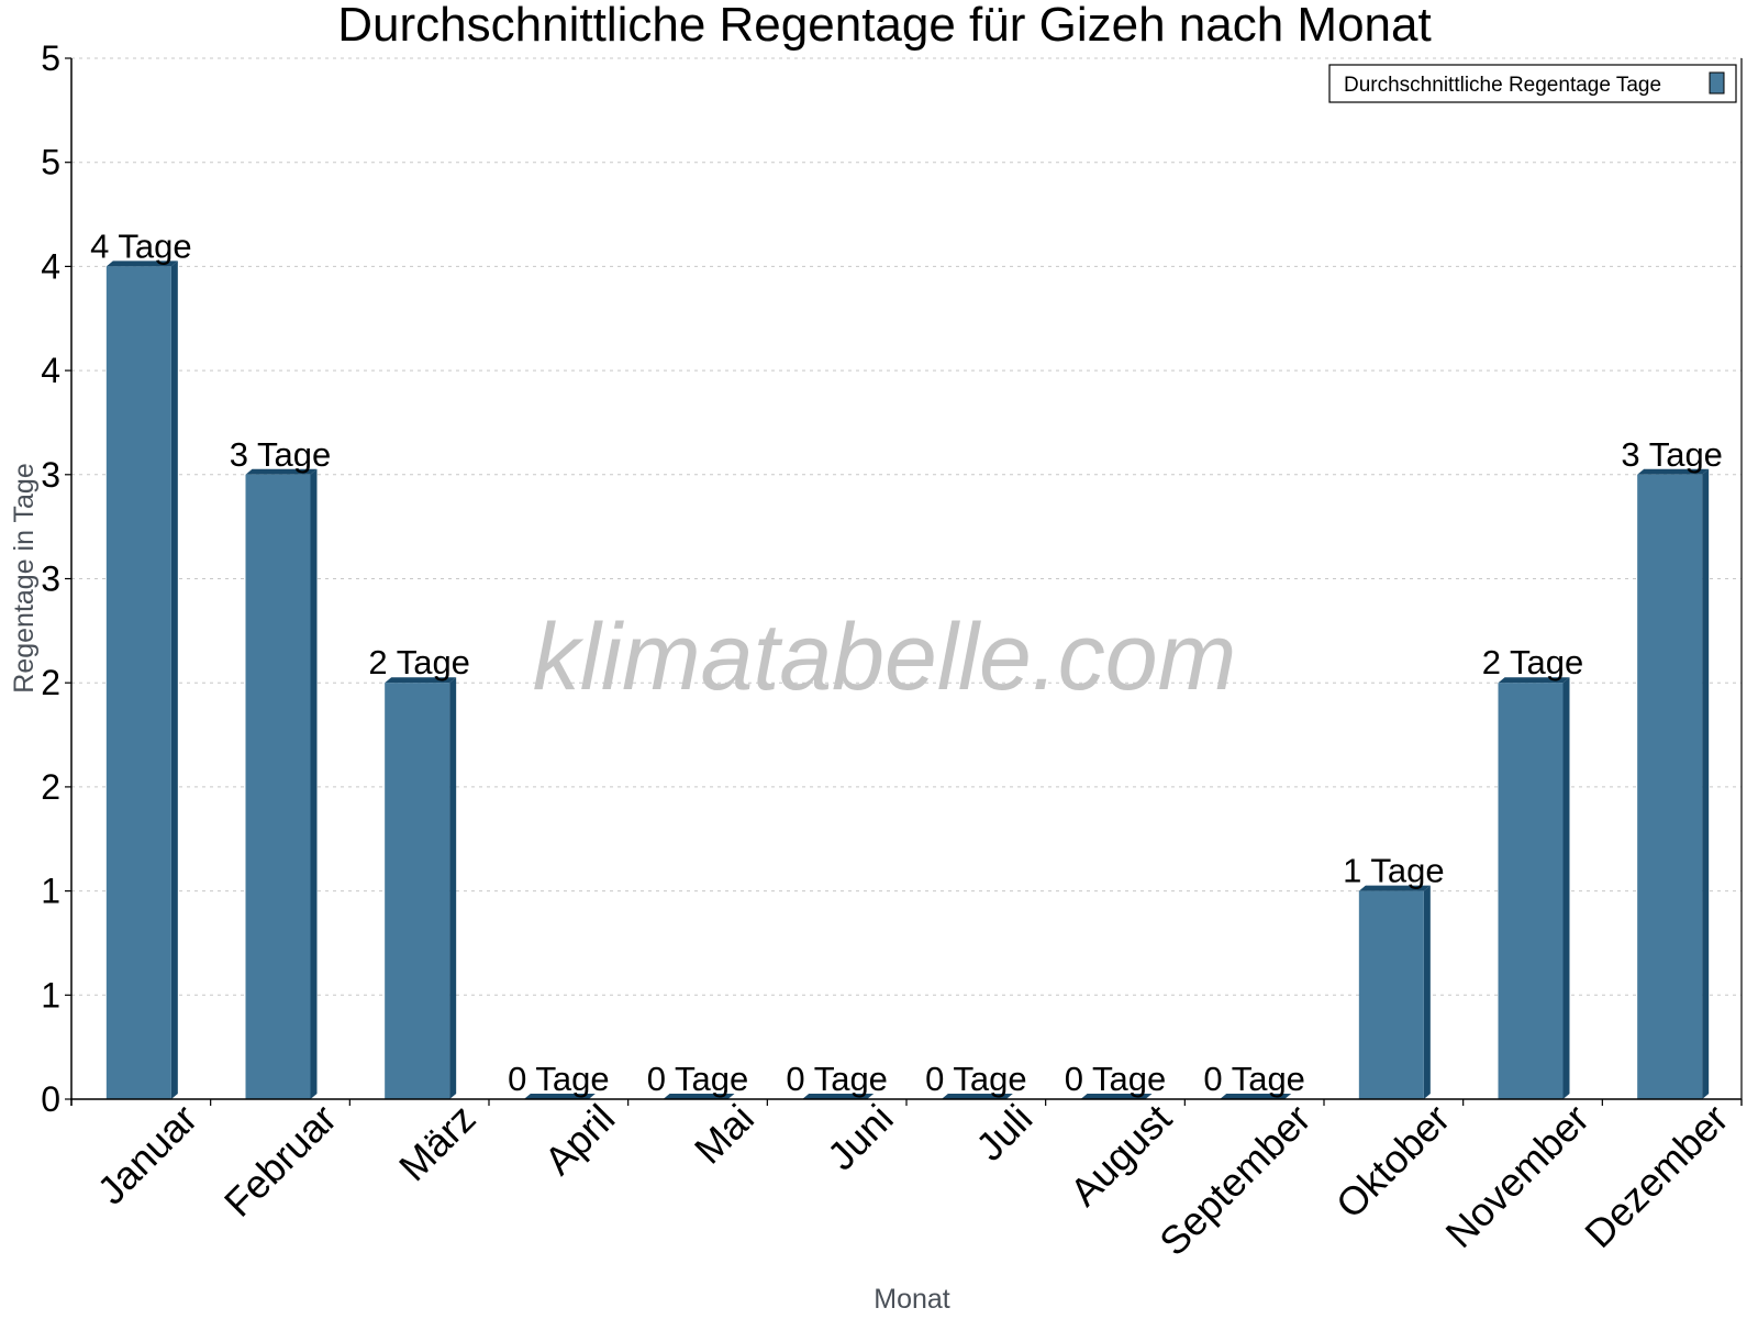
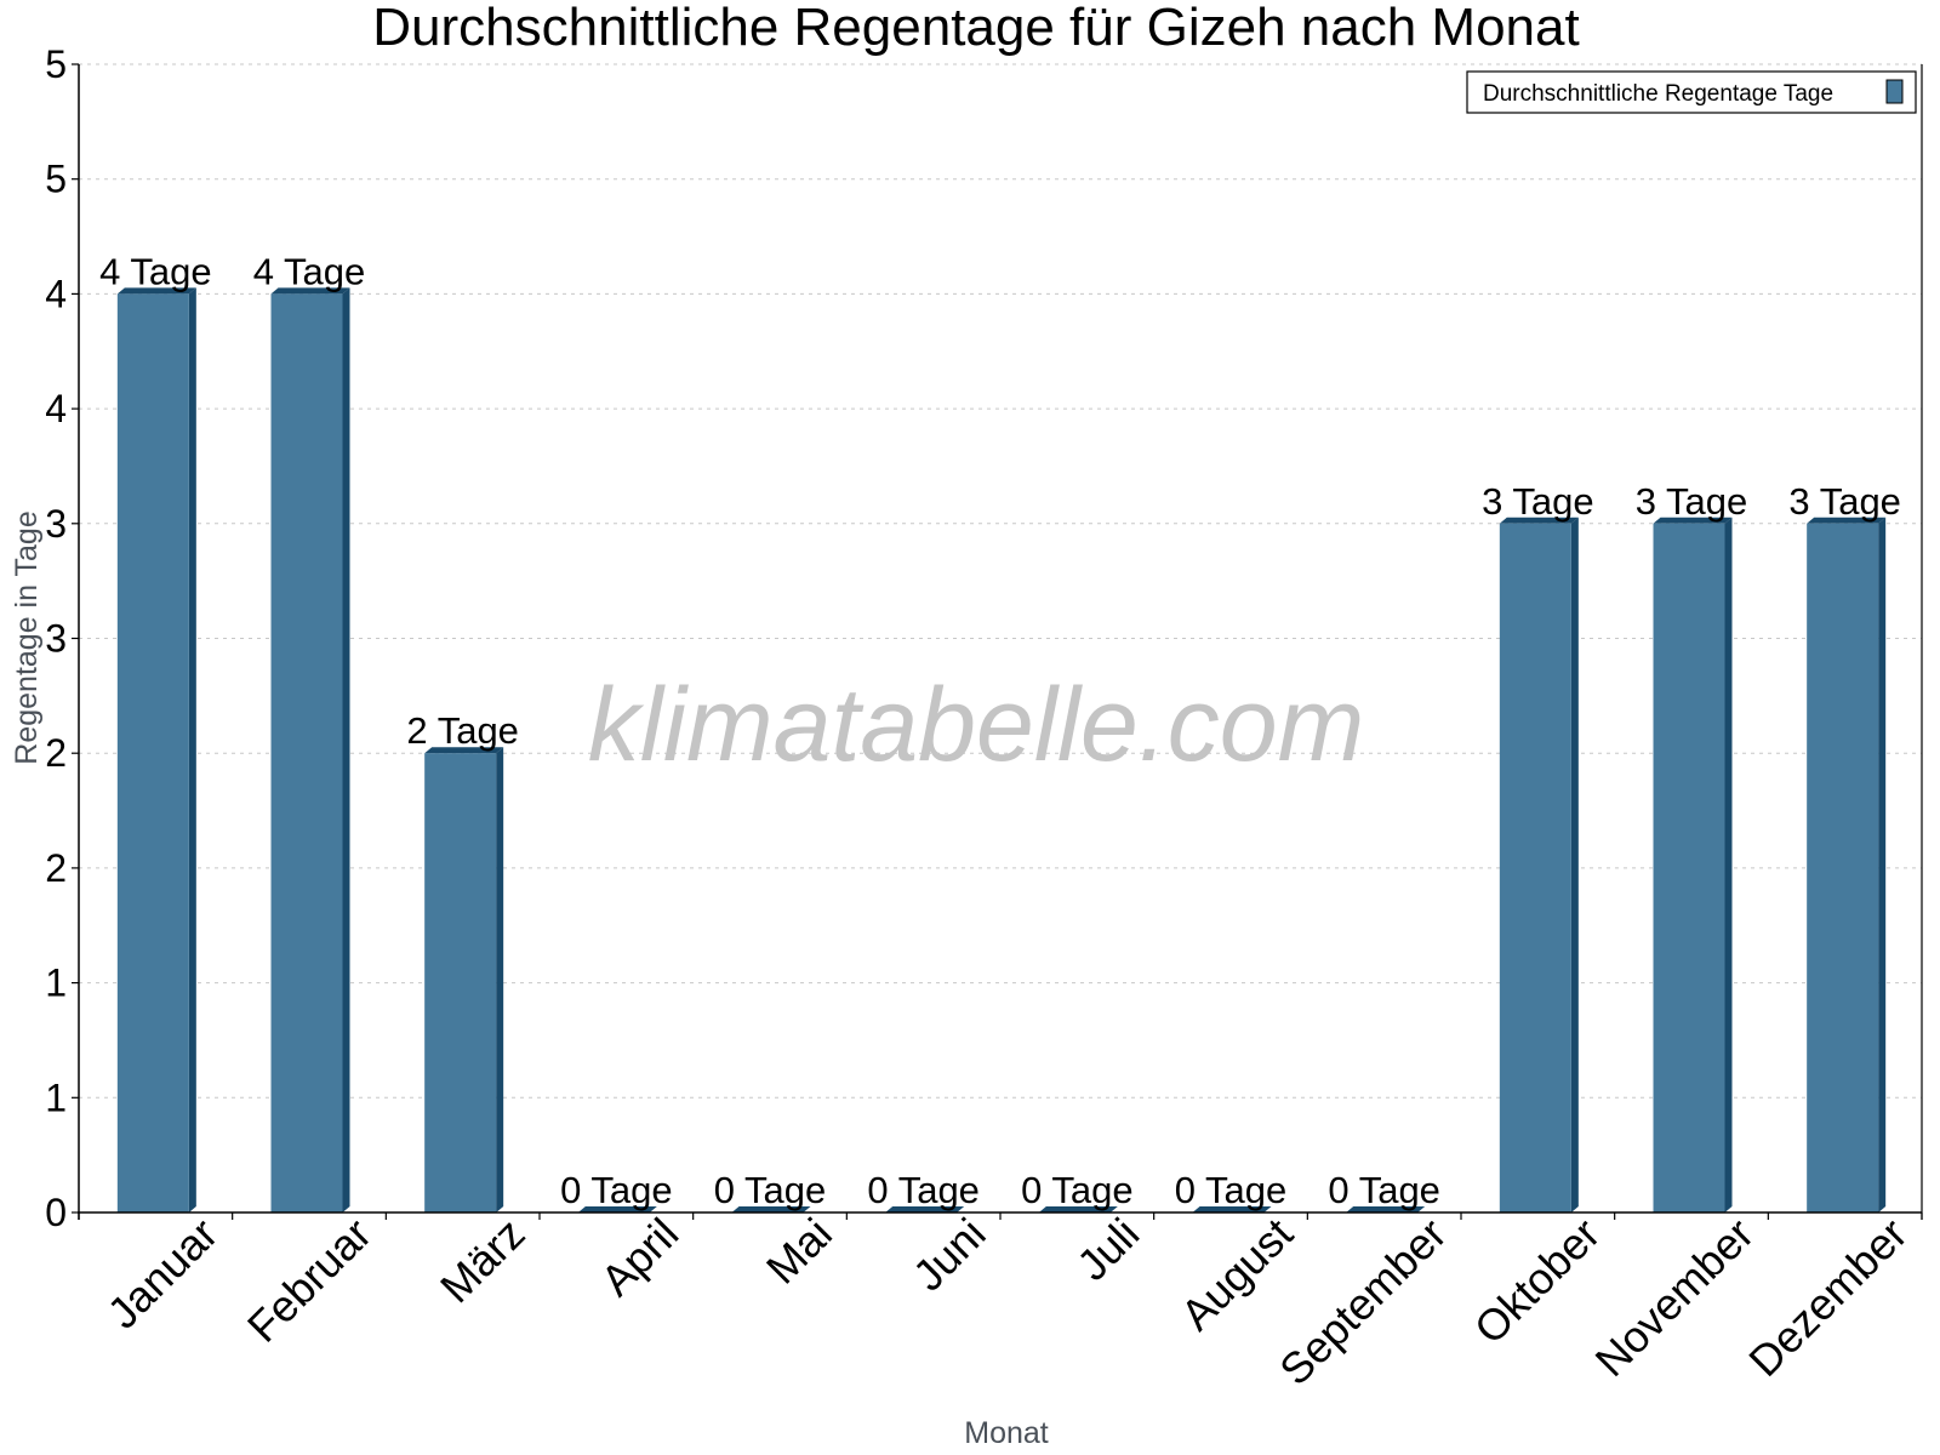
Februar: 3 -> 4
Oktober: 1 -> 3
November: 2 -> 3
